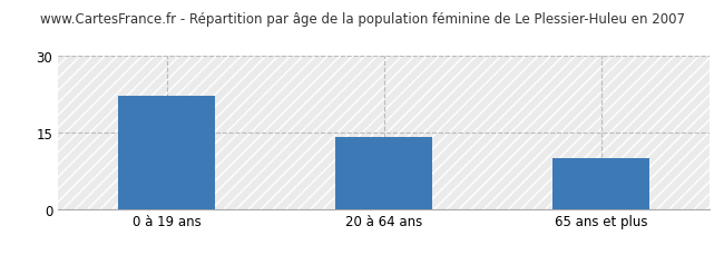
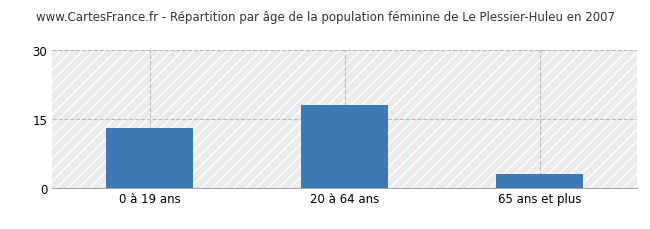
0 à 19 ans: 22 -> 13
20 à 64 ans: 14 -> 18
65 ans et plus: 10 -> 3
